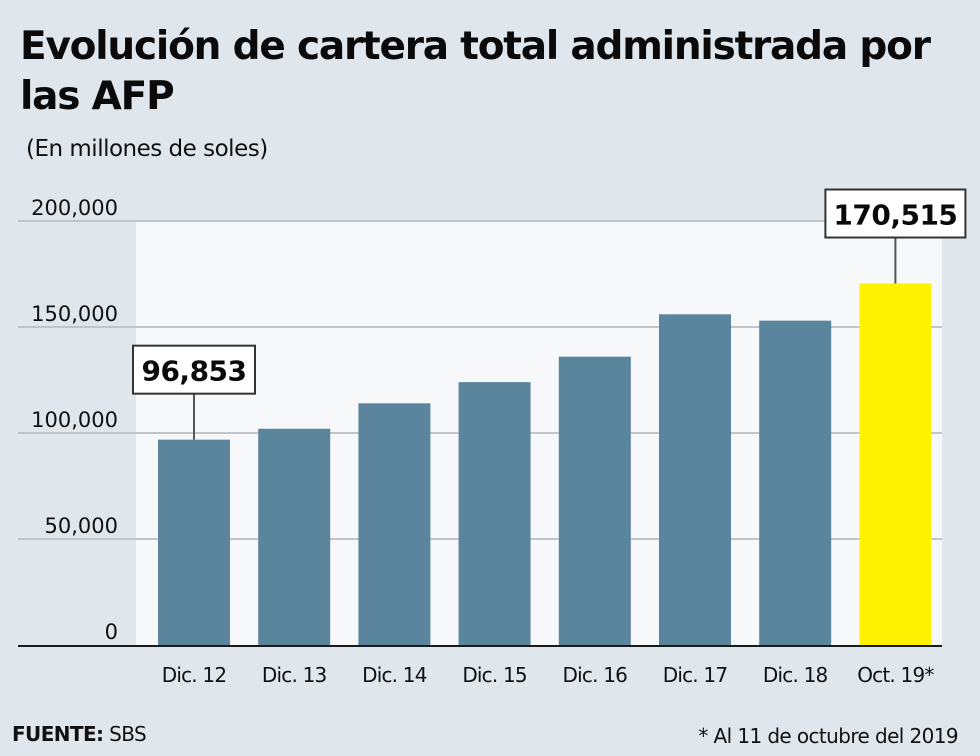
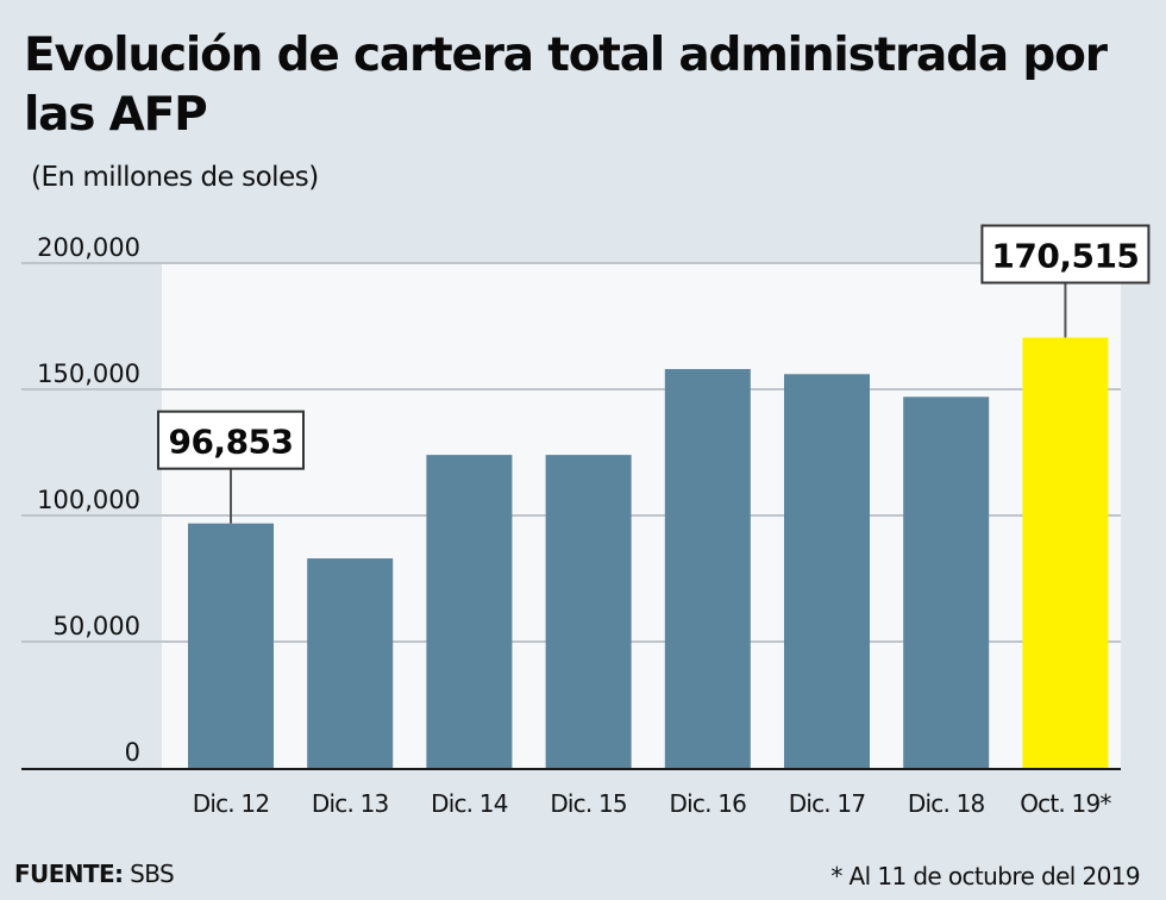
Dic. 13: 102000 -> 83000
Dic. 14: 114000 -> 124000
Dic. 16: 136000 -> 158000
Dic. 18: 153000 -> 147000
